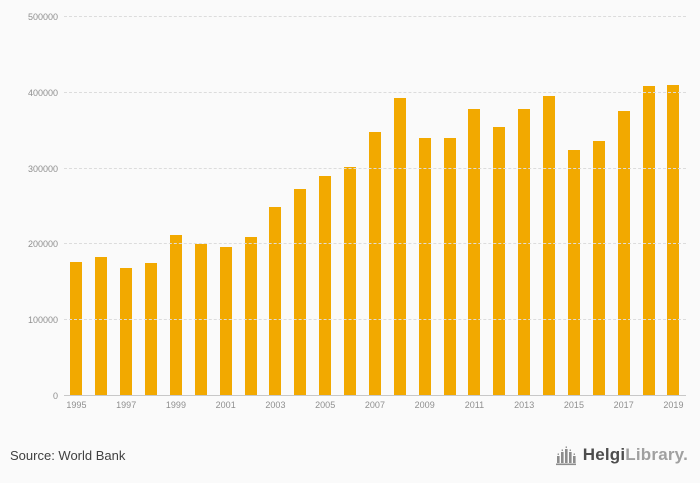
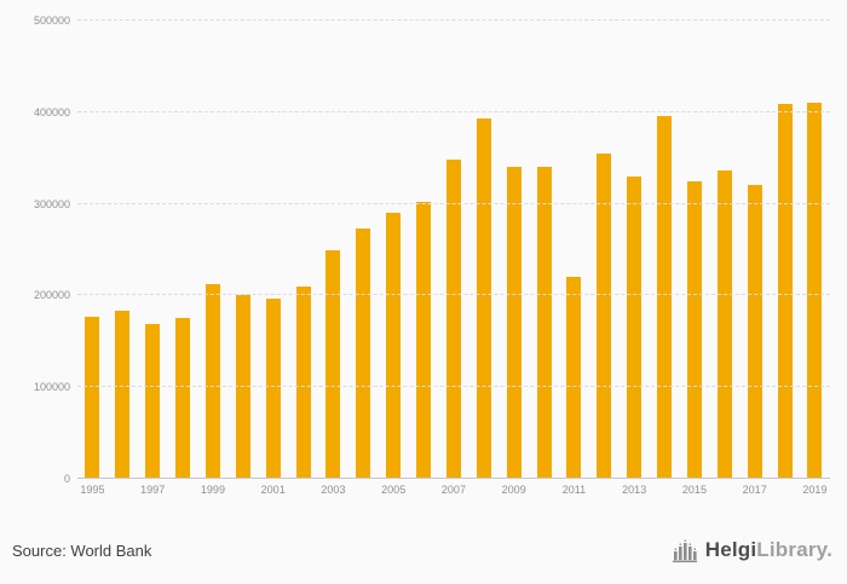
2011: 380000 -> 220000
2013: 380000 -> 330000
2017: 380000 -> 320000
